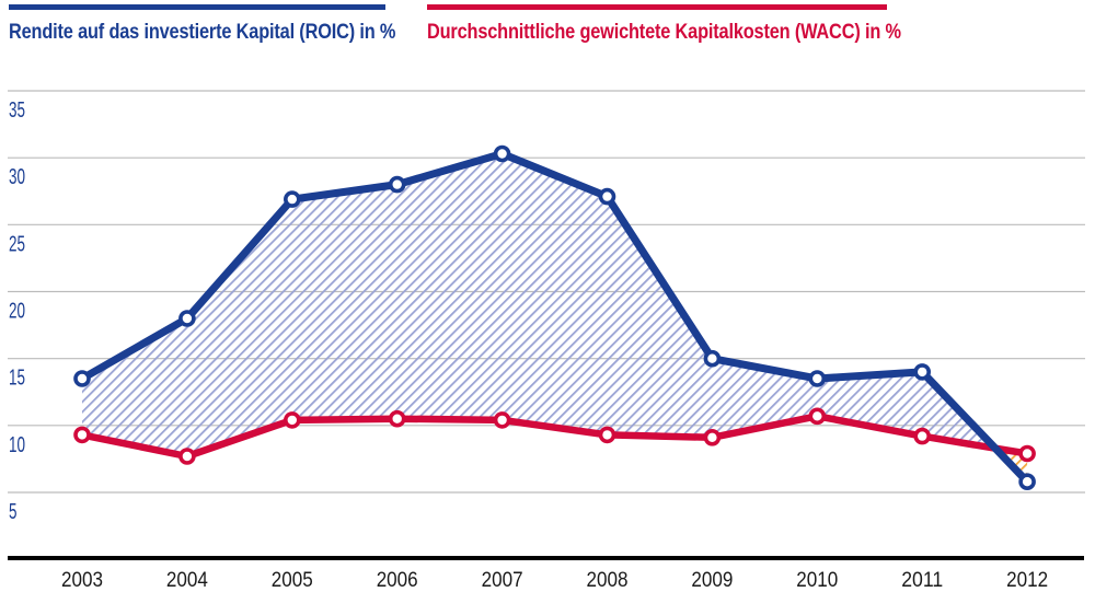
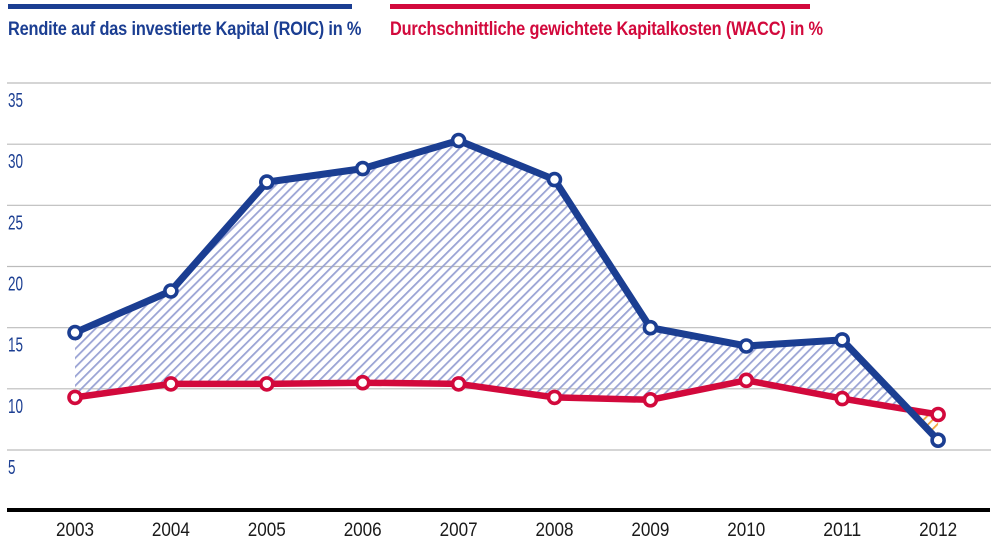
Rendite auf das investierte Kapital (ROIC) in %/2003: 13.5 -> 14.6
Durchschnittliche gewichtete Kapitalkosten (WACC) in %/2004: 7.7 -> 10.4
